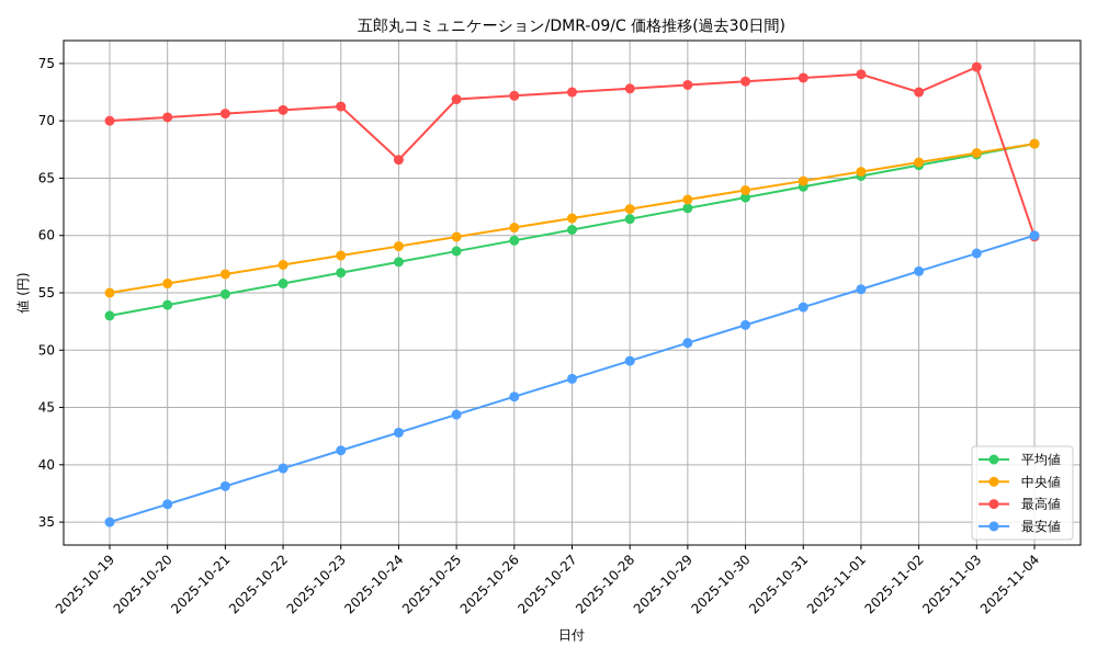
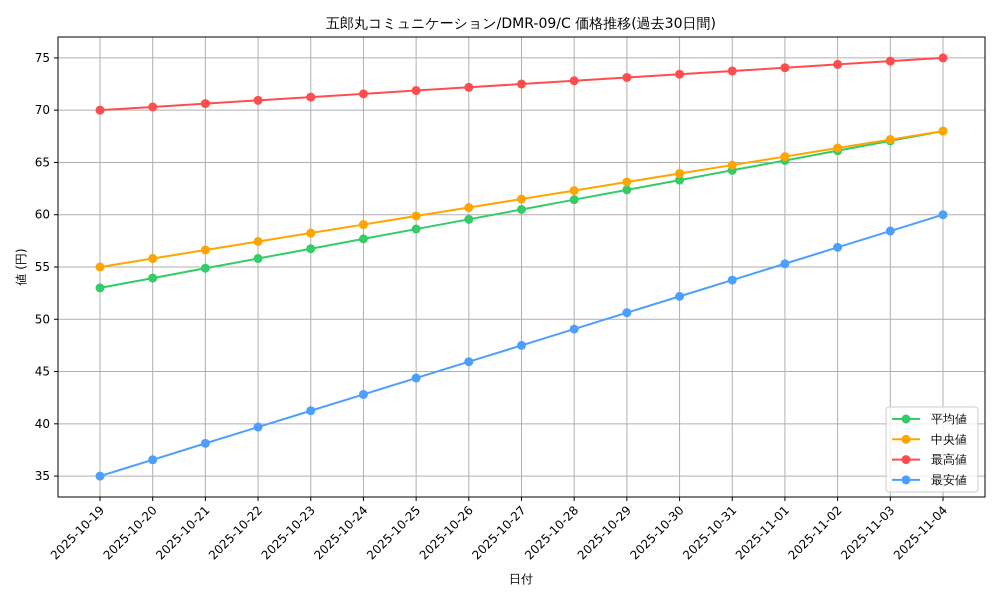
最高値/2025-10-24: 66.6 -> 71.6
最高値/2025-11-02: 72.5 -> 74.4
最高値/2025-11-04: 59.9 -> 75.0
